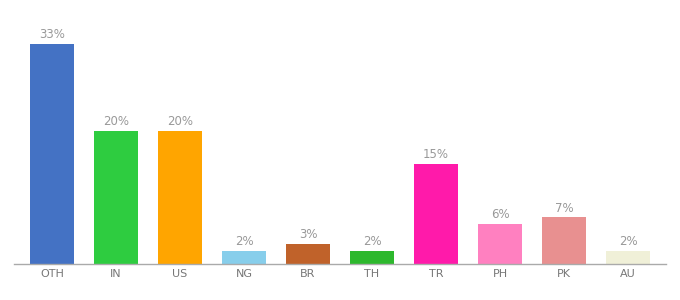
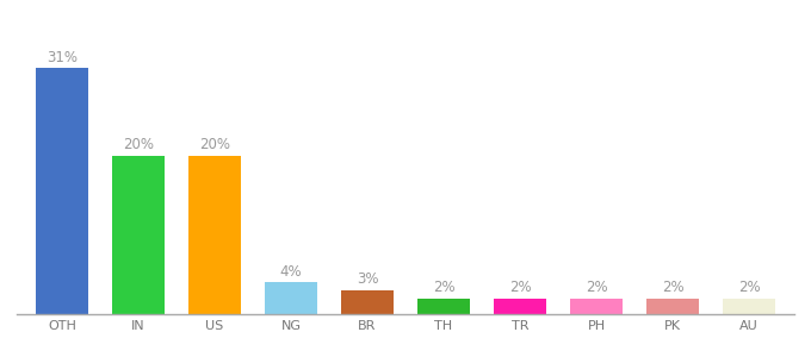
OTH: 33% -> 31%
NG: 2% -> 4%
TR: 15% -> 2%
PH: 6% -> 2%
PK: 7% -> 2%
